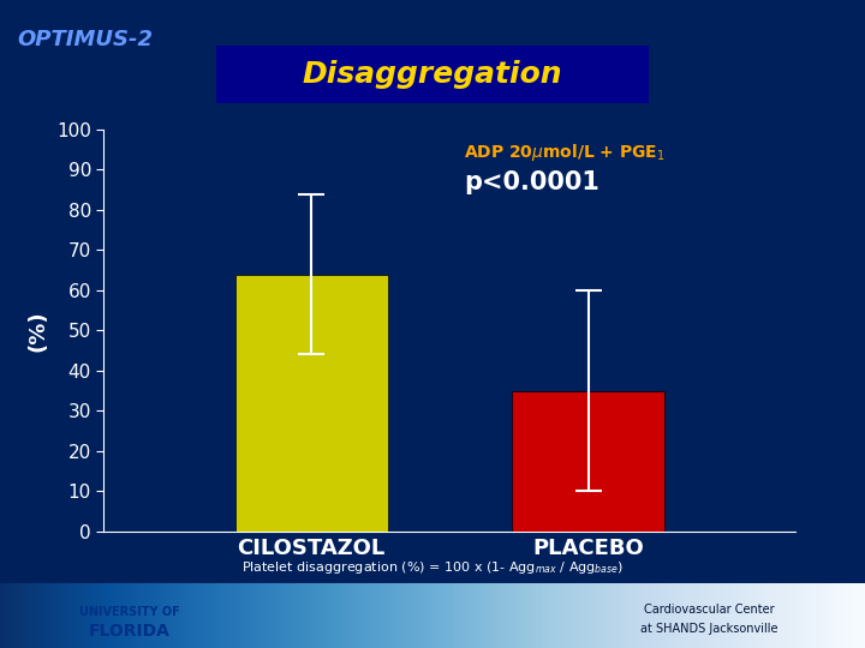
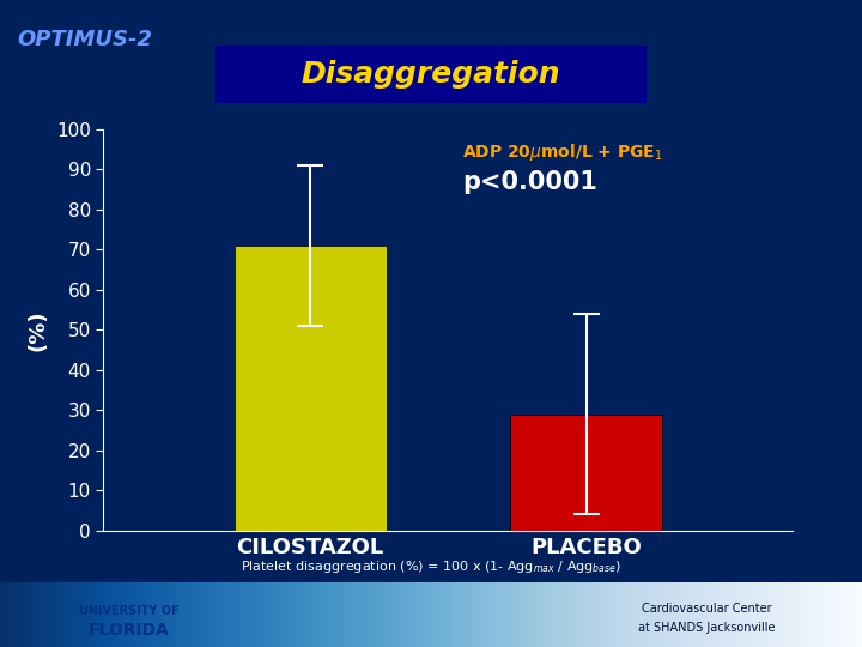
CILOSTAZOL: 64 -> 71
PLACEBO: 35 -> 29
